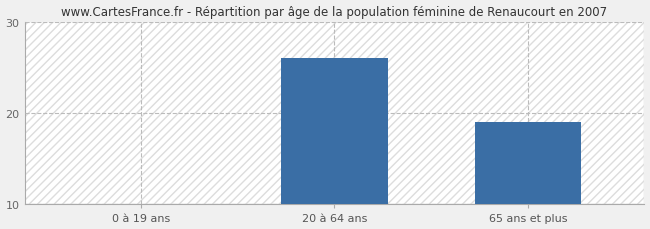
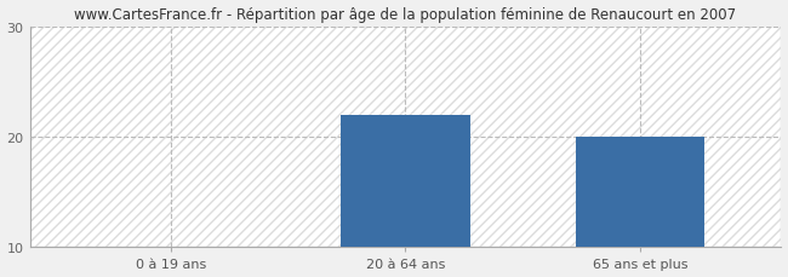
20 à 64 ans: 26 -> 22
65 ans et plus: 19 -> 20
